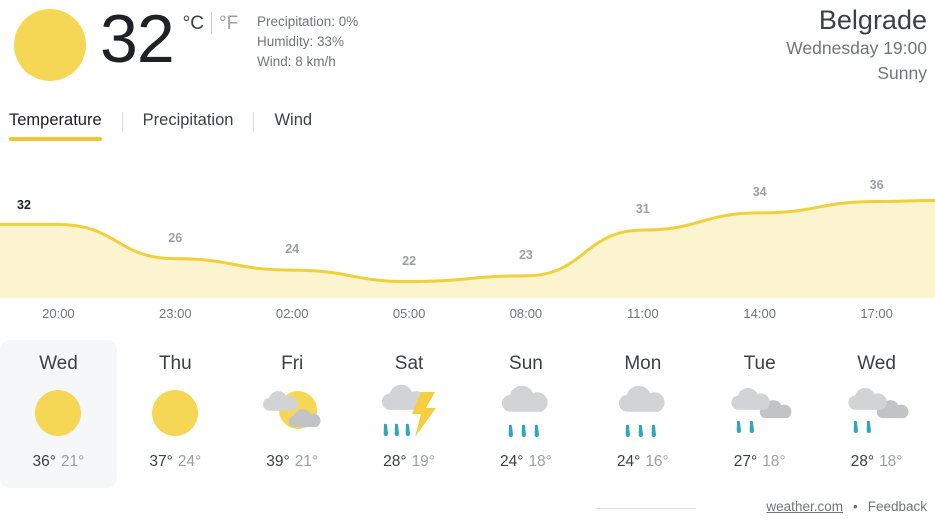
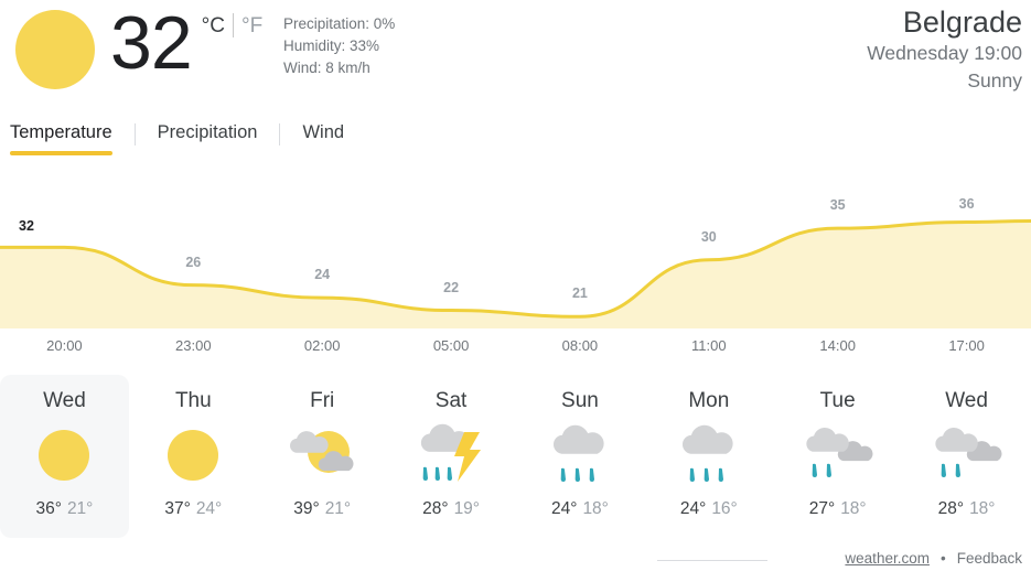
08:00: 23 -> 21
11:00: 31 -> 30
14:00: 34 -> 35
